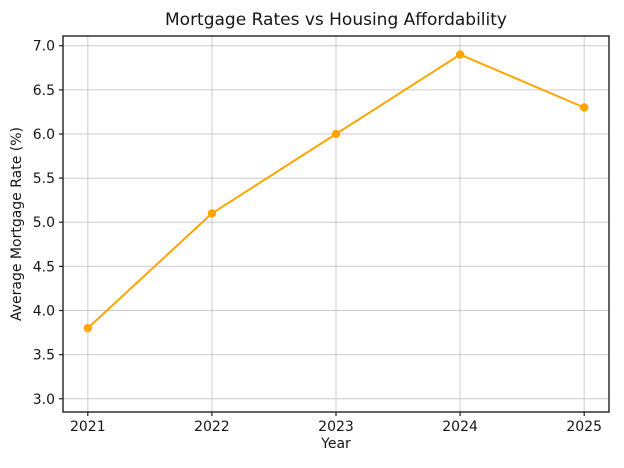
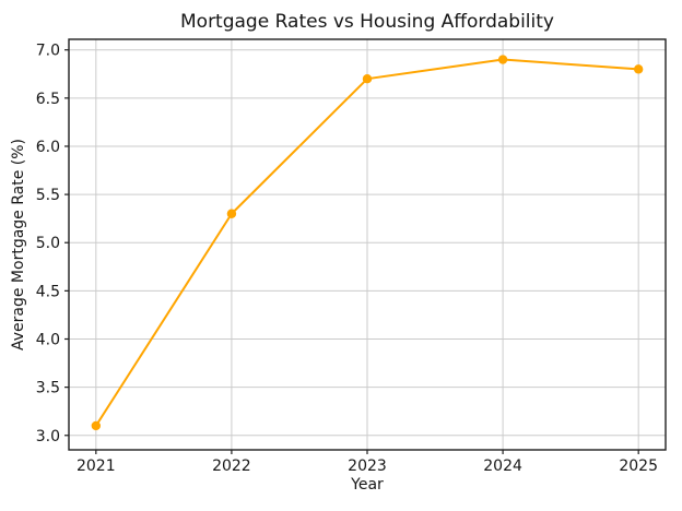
2021: 3.8 -> 3.1
2022: 5.1 -> 5.3
2023: 6.0 -> 6.7
2025: 6.3 -> 6.8
